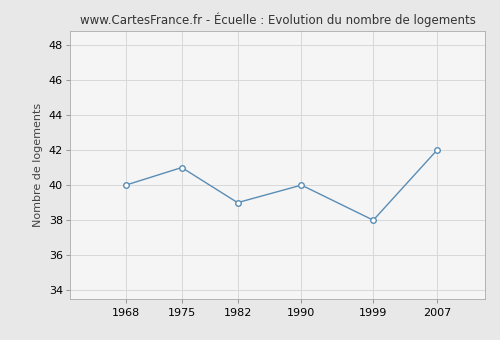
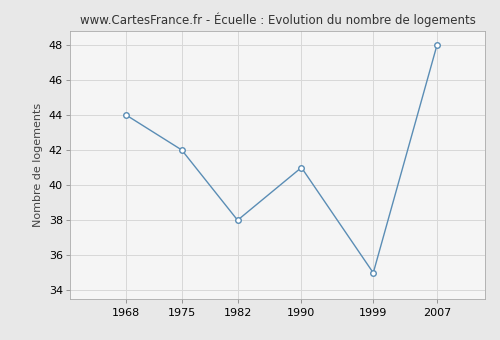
1968: 40 -> 44
1975: 41 -> 42
1982: 39 -> 38
1990: 40 -> 41
1999: 38 -> 35
2007: 42 -> 48
